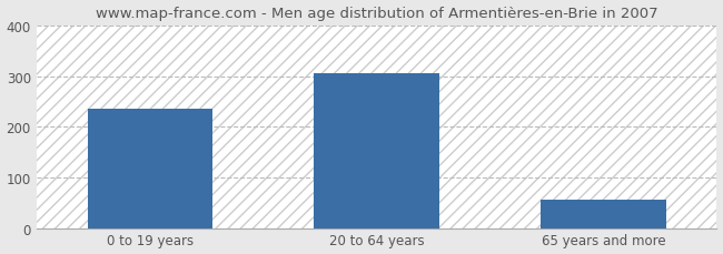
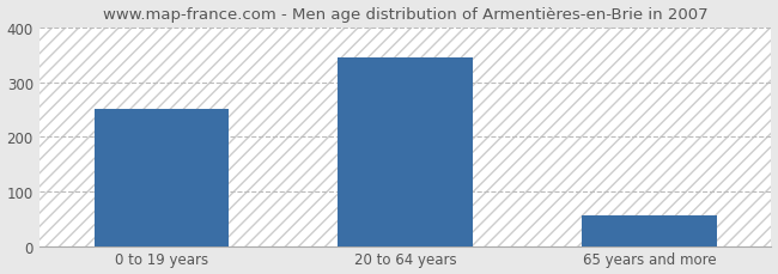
0 to 19 years: 235 -> 250
20 to 64 years: 305 -> 345
